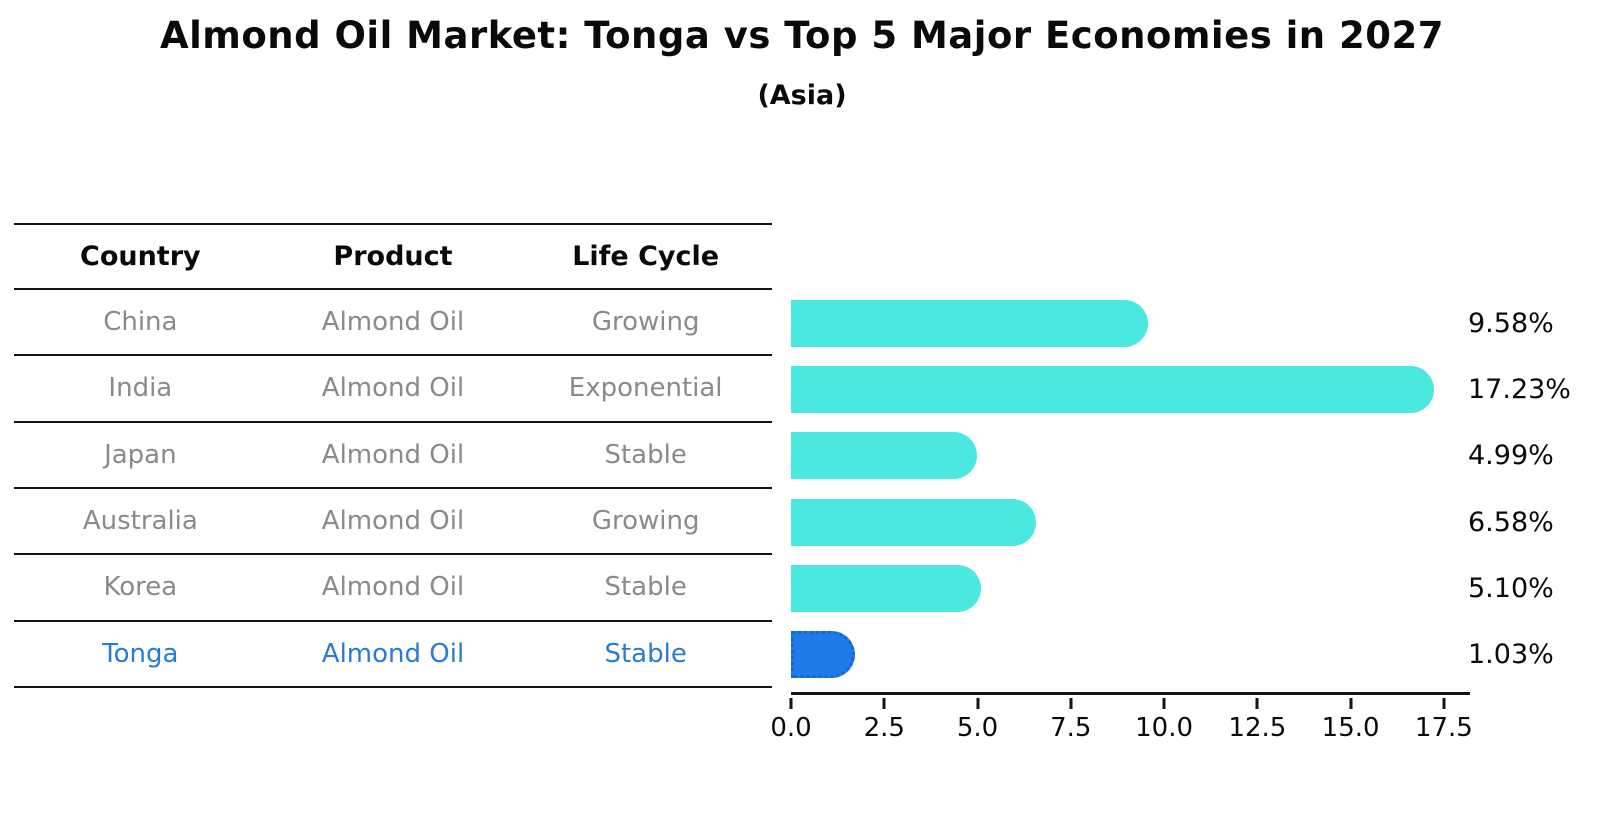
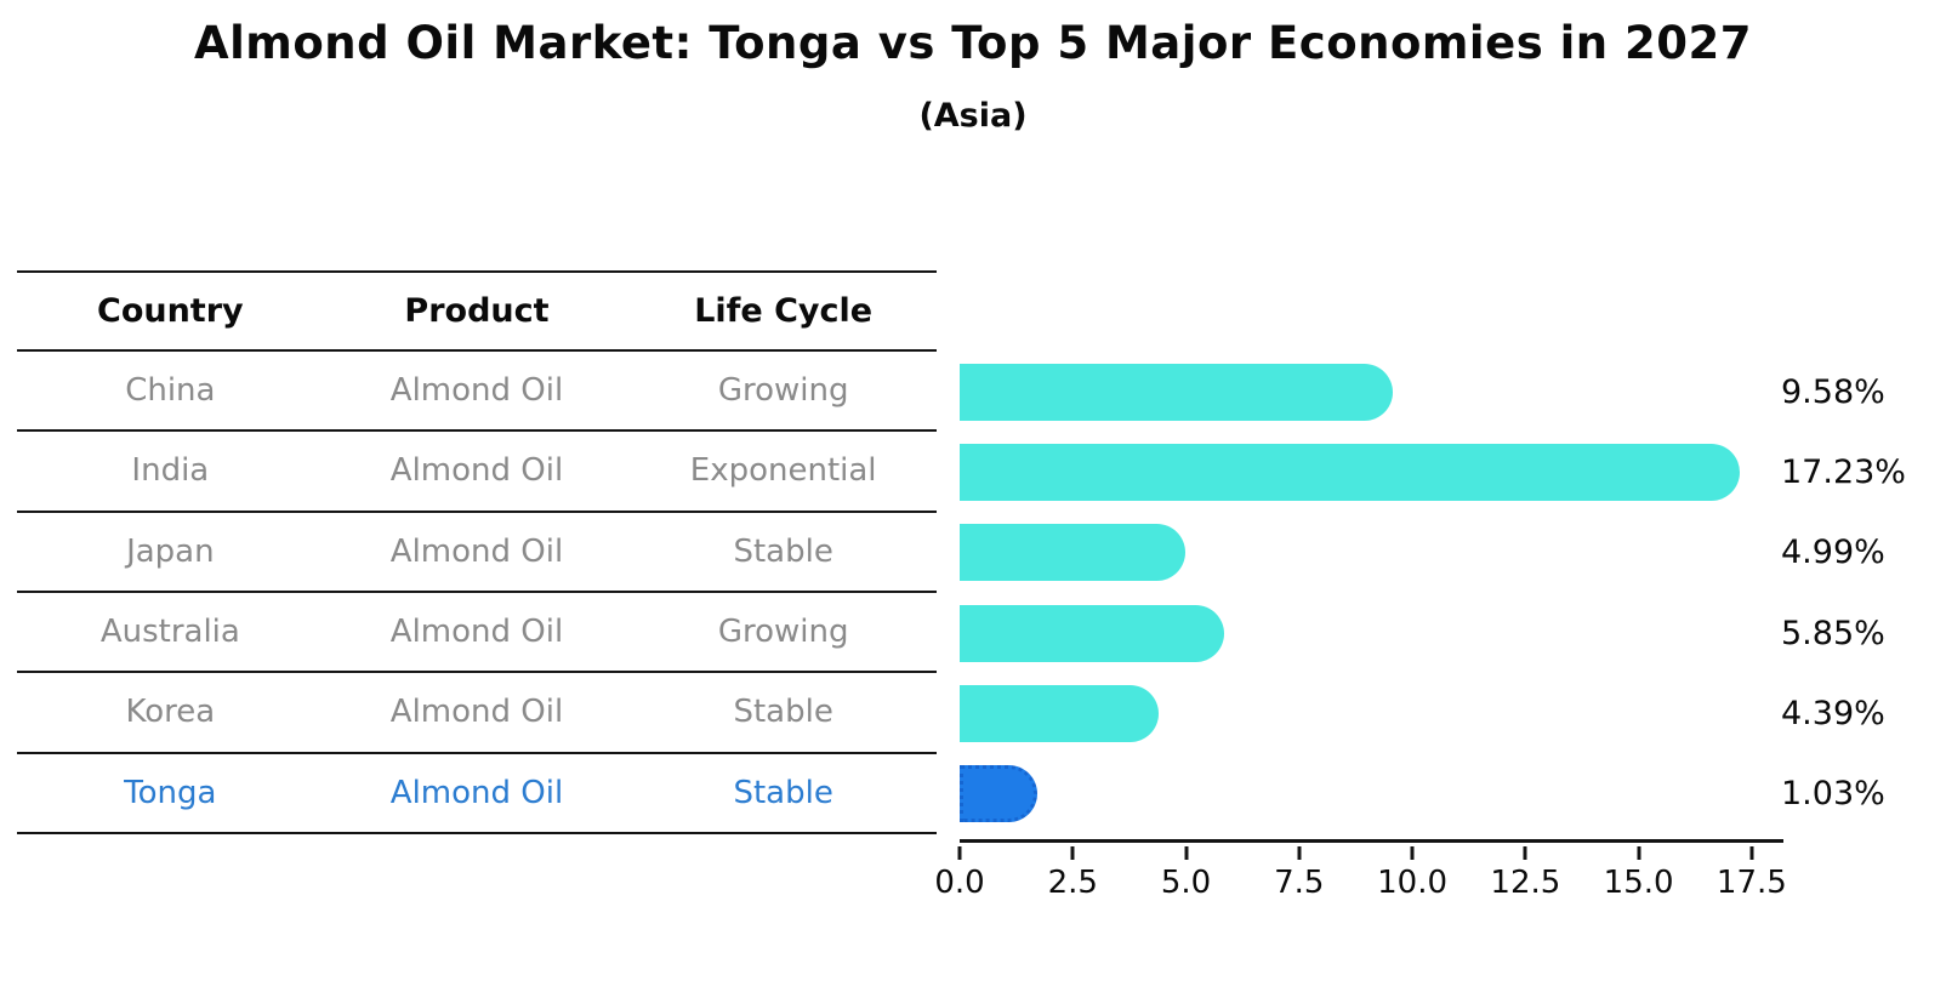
Australia: 6.58% -> 5.85%
Korea: 5.10% -> 4.39%
